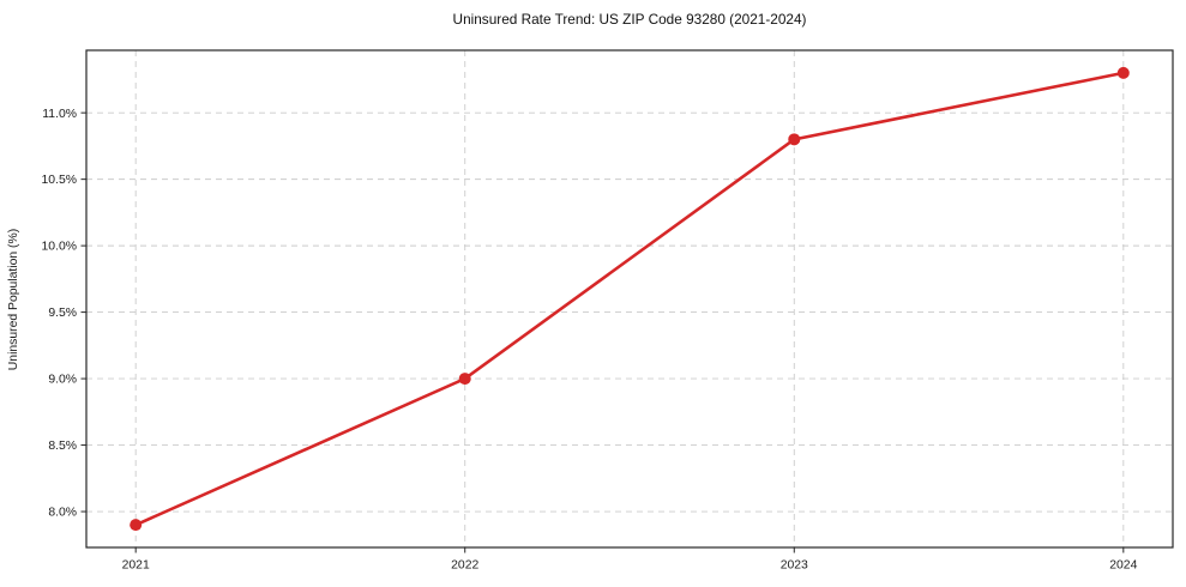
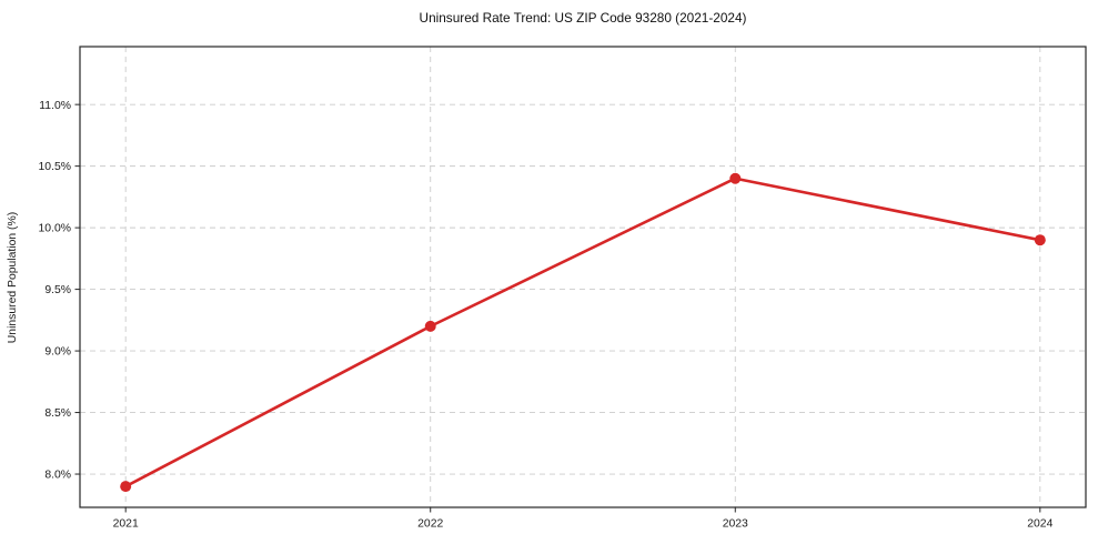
2022: 9.0% -> 9.2%
2023: 10.8% -> 10.4%
2024: 11.3% -> 9.9%
